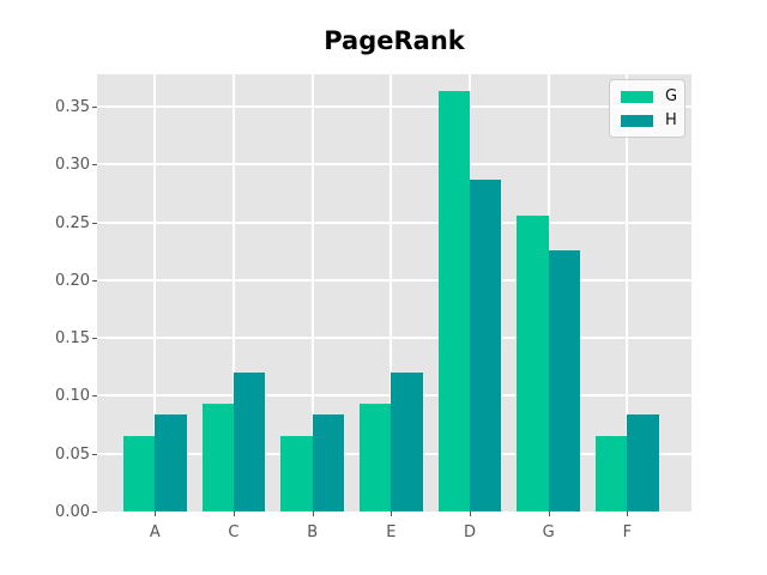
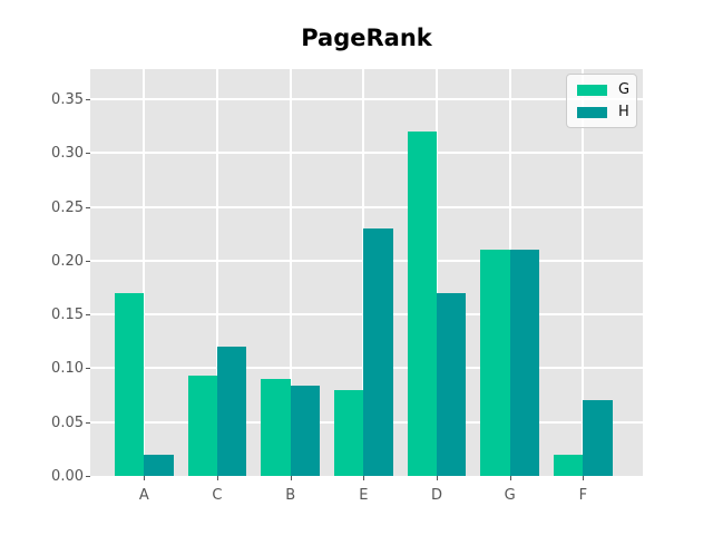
G/A: 0.07 -> 0.17
H/A: 0.08 -> 0.02
G/B: 0.07 -> 0.09
G/E: 0.09 -> 0.08
H/E: 0.12 -> 0.23
G/D: 0.36 -> 0.32
H/D: 0.29 -> 0.17
G/G: 0.26 -> 0.21
H/G: 0.23 -> 0.21
G/F: 0.07 -> 0.02
H/F: 0.08 -> 0.07
